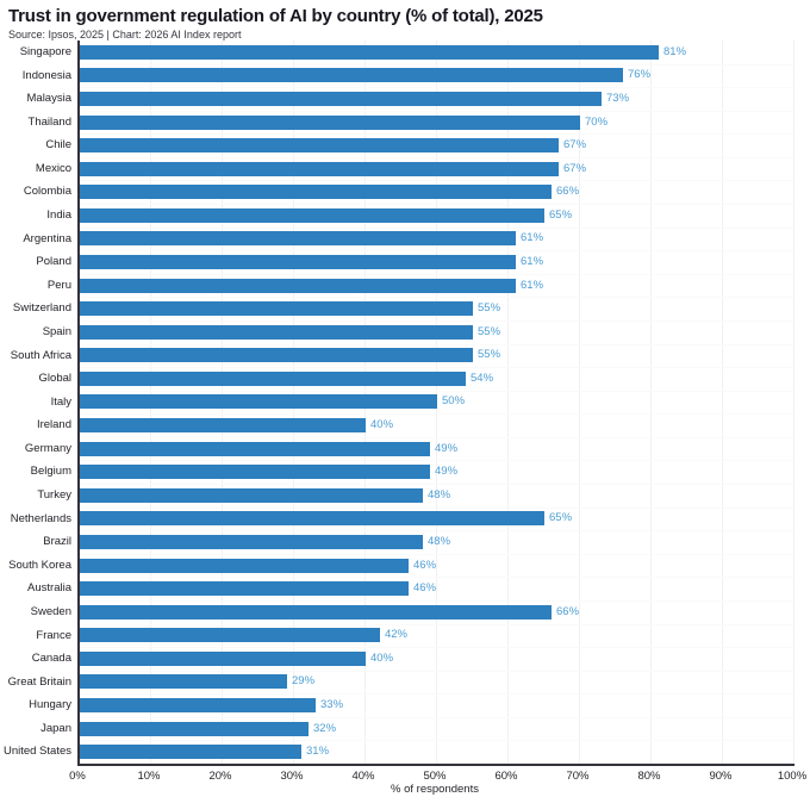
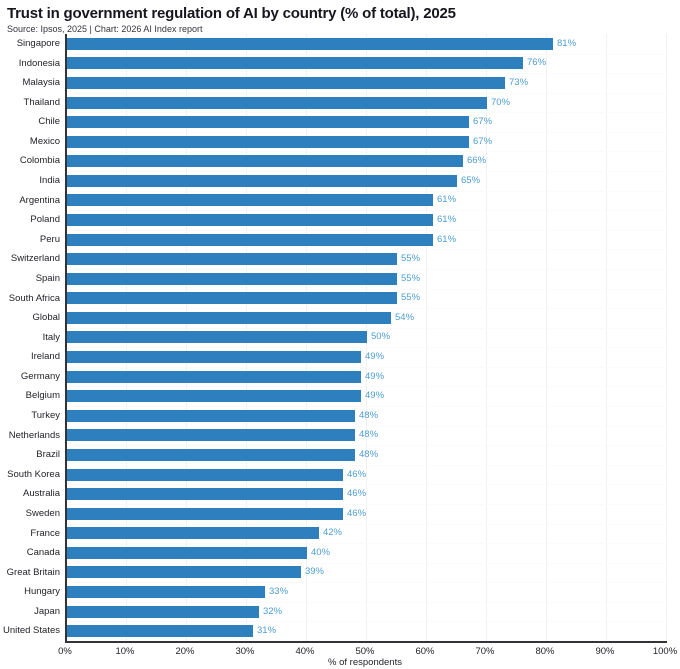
Ireland: 40% -> 49%
Netherlands: 65% -> 48%
Sweden: 66% -> 46%
Great Britain: 29% -> 39%
